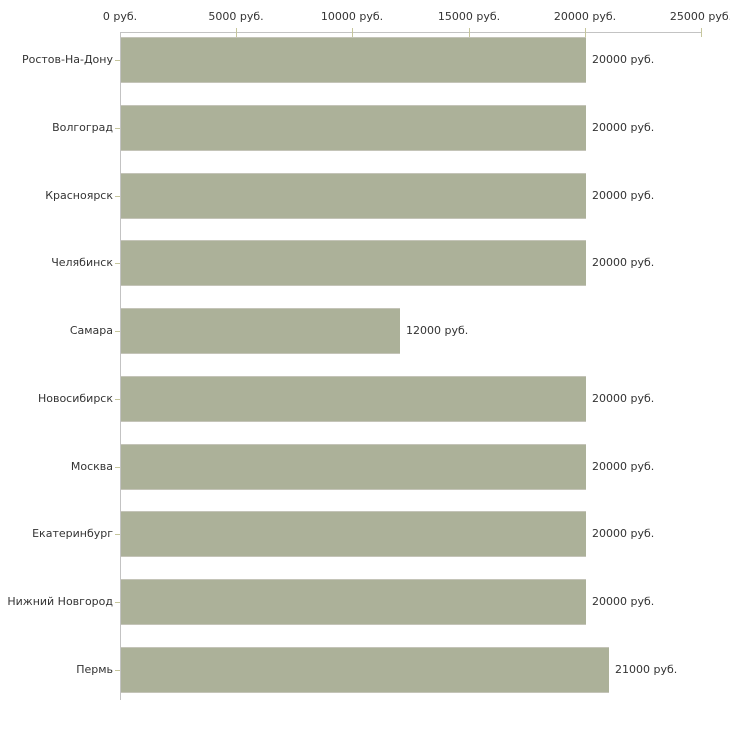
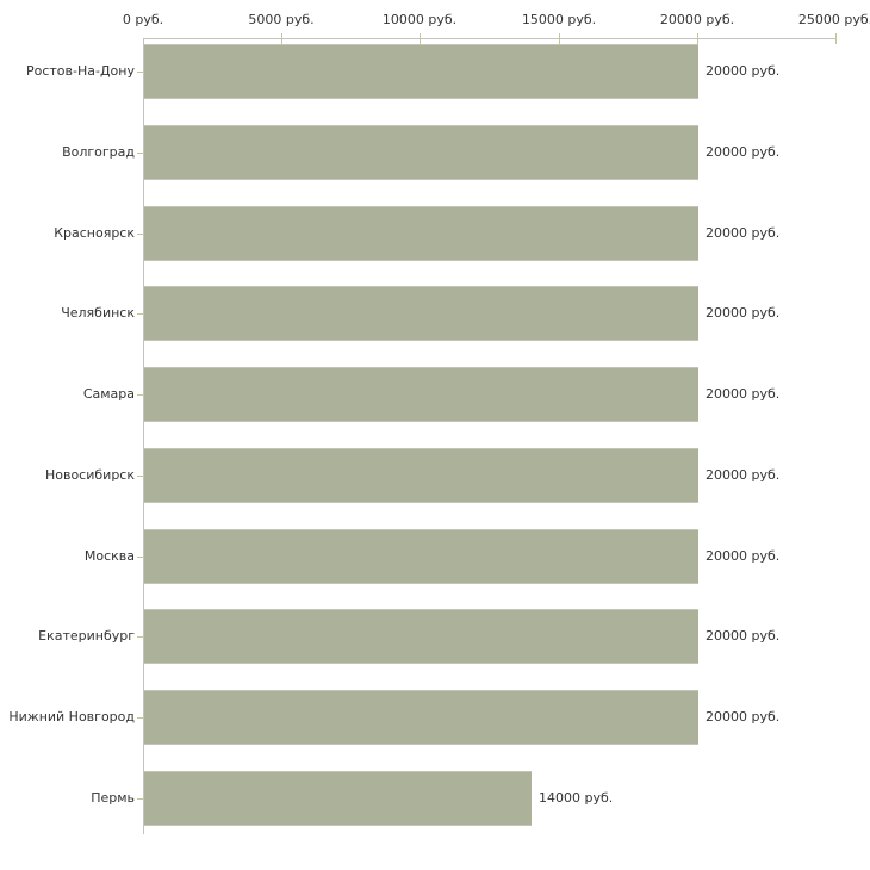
Самара: 12000 -> 20000
Пермь: 21000 -> 14000
